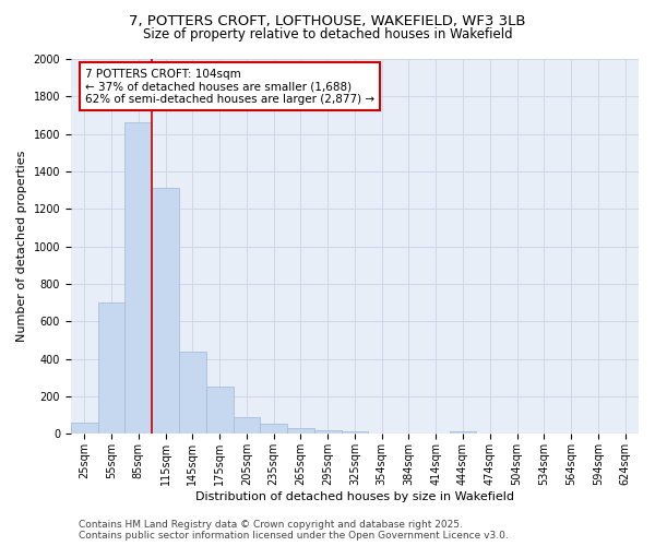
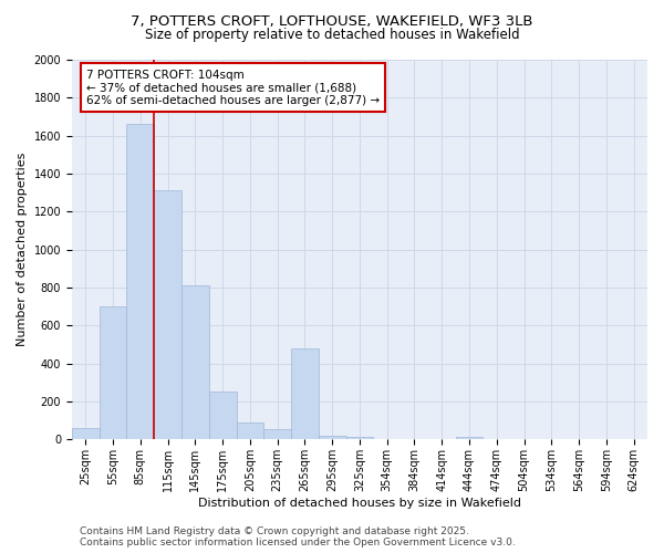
145sqm: 440 -> 810
265sqm: 30 -> 480
